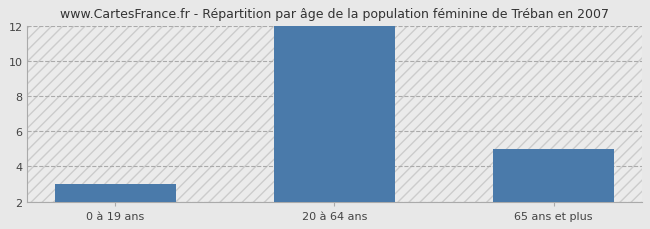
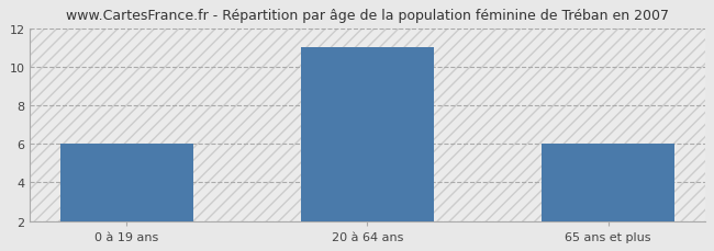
0 à 19 ans: 3 -> 6
20 à 64 ans: 12 -> 11
65 ans et plus: 5 -> 6
